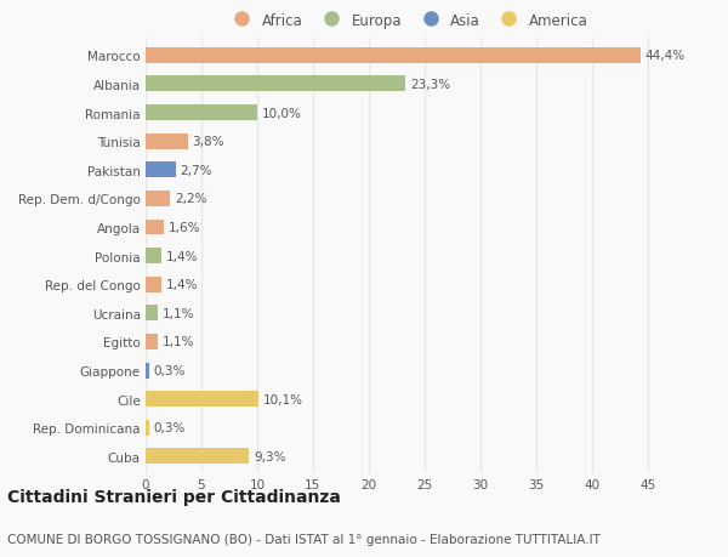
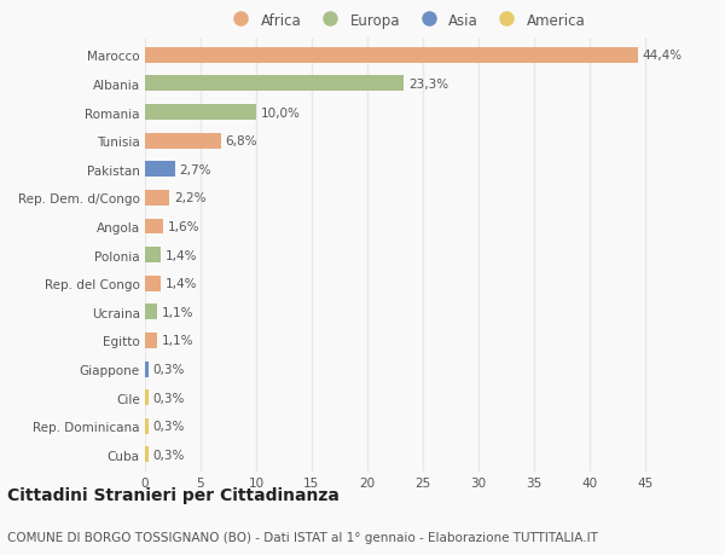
Tunisia: 3,8% -> 6,8%
Cile: 10,1% -> 0,3%
Cuba: 9,3% -> 0,3%
